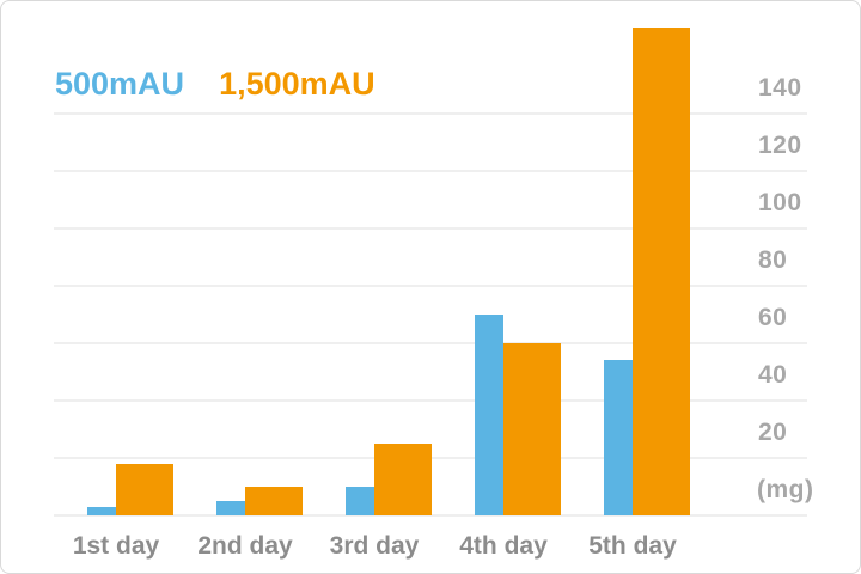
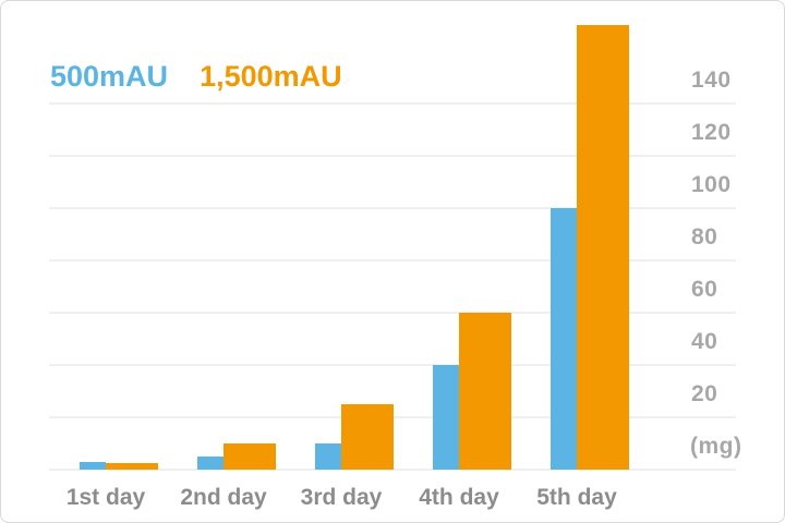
1,500mAU/1st day: 18 -> 2
500mAU/4th day: 70 -> 40
500mAU/5th day: 54 -> 100
